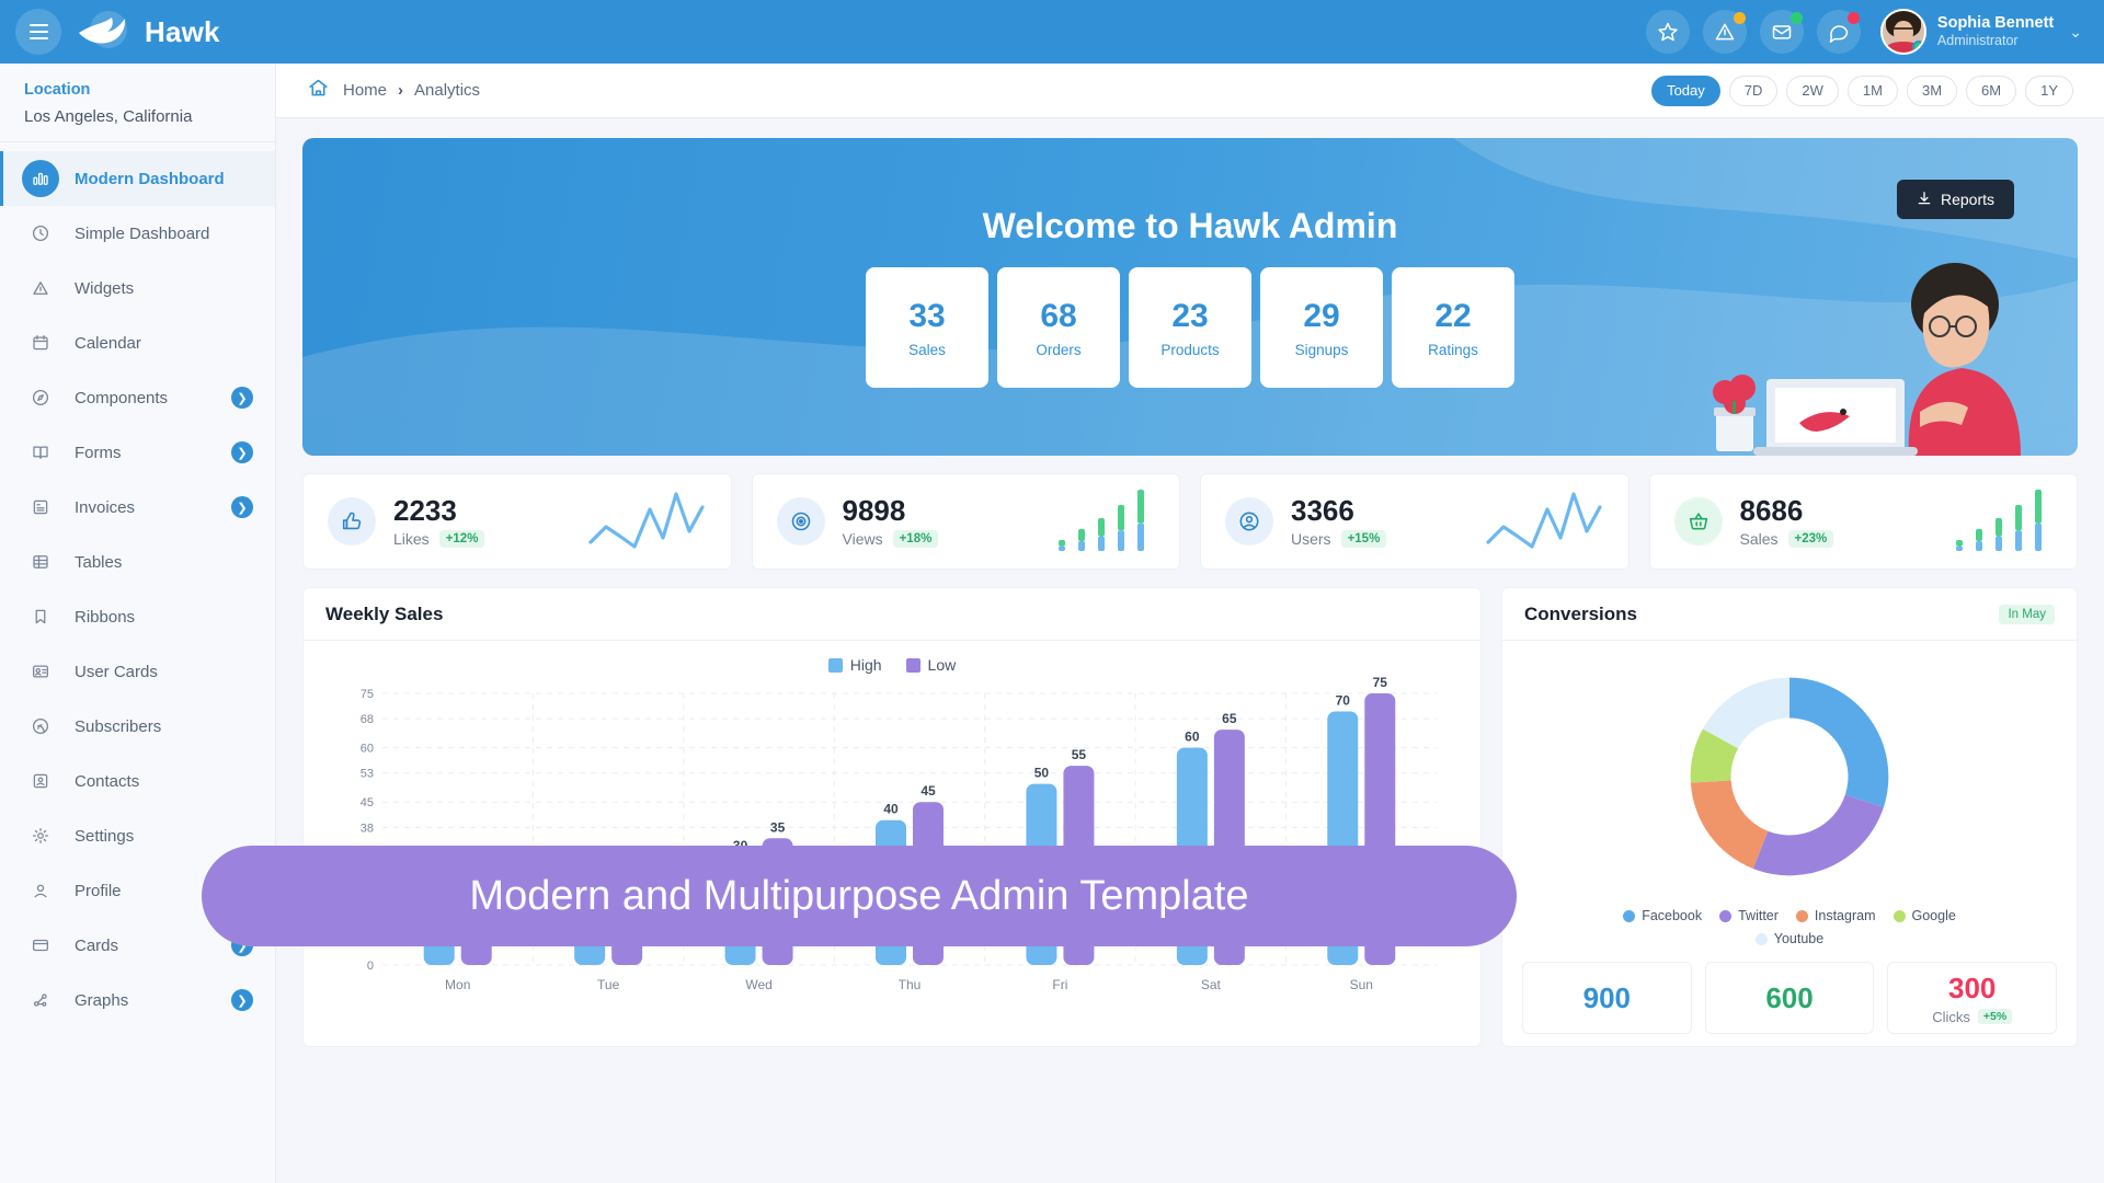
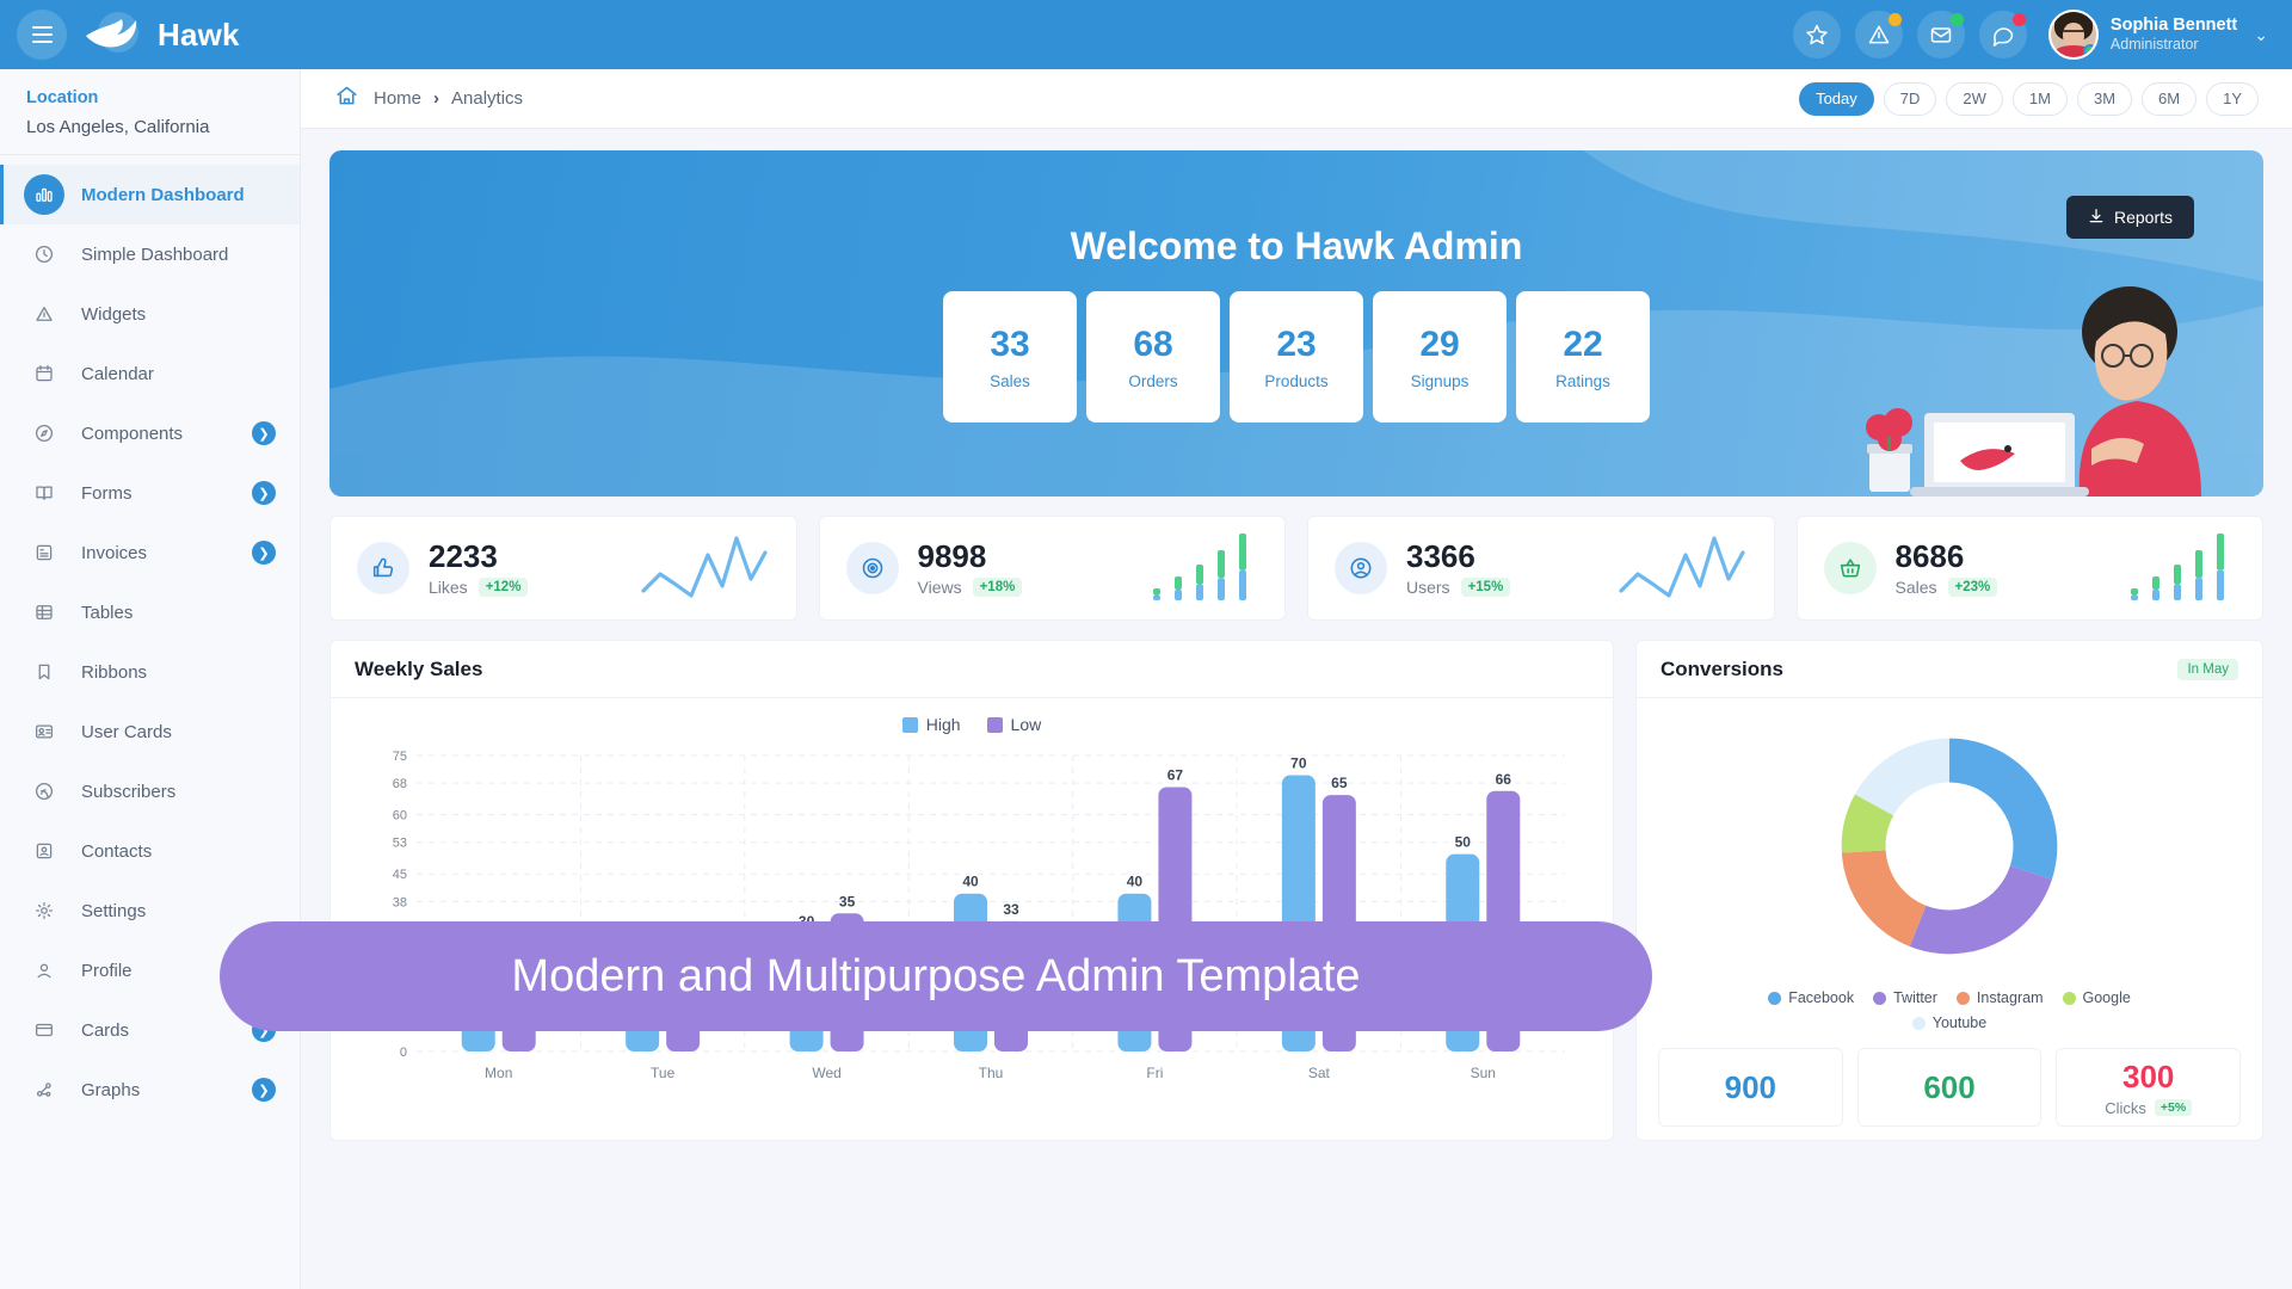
Weekly Sales/Low/Thu: 45 -> 33
Weekly Sales/High/Fri: 50 -> 40
Weekly Sales/Low/Fri: 55 -> 67
Weekly Sales/High/Sat: 60 -> 70
Weekly Sales/High/Sun: 70 -> 50
Weekly Sales/Low/Sun: 75 -> 66
